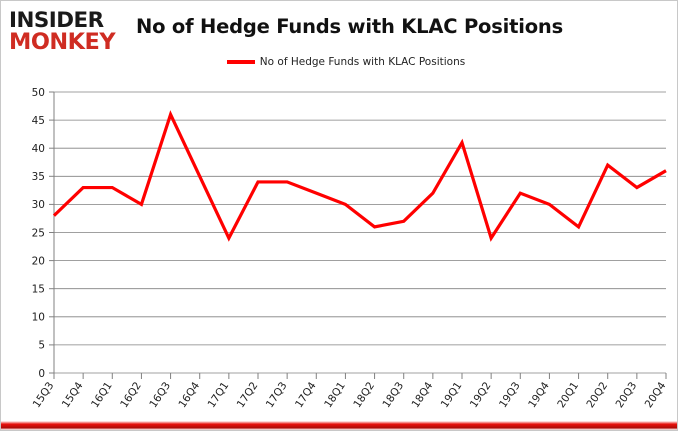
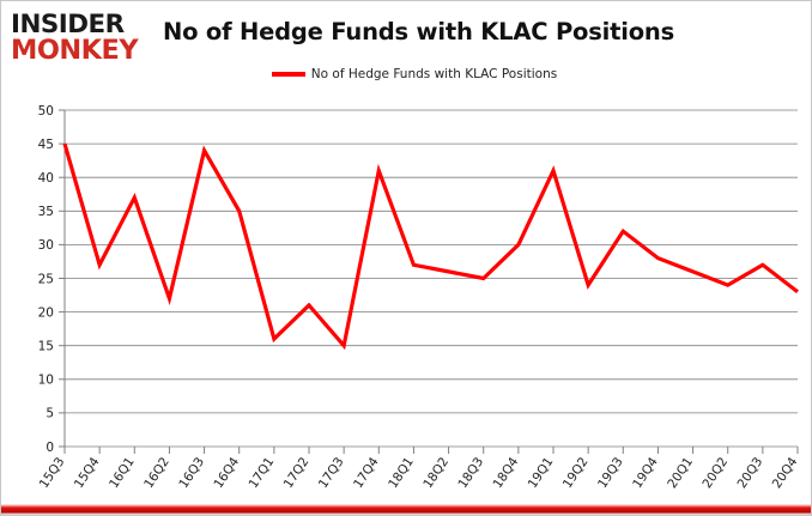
15Q3: 28 -> 45
15Q4: 33 -> 27
16Q1: 33 -> 37
16Q2: 30 -> 22
16Q3: 46 -> 44
17Q1: 24 -> 16
17Q2: 34 -> 21
17Q3: 34 -> 15
17Q4: 32 -> 41
18Q1: 30 -> 27
18Q3: 27 -> 25
18Q4: 32 -> 30
19Q4: 30 -> 28
20Q2: 37 -> 24
20Q3: 33 -> 27
20Q4: 36 -> 23
